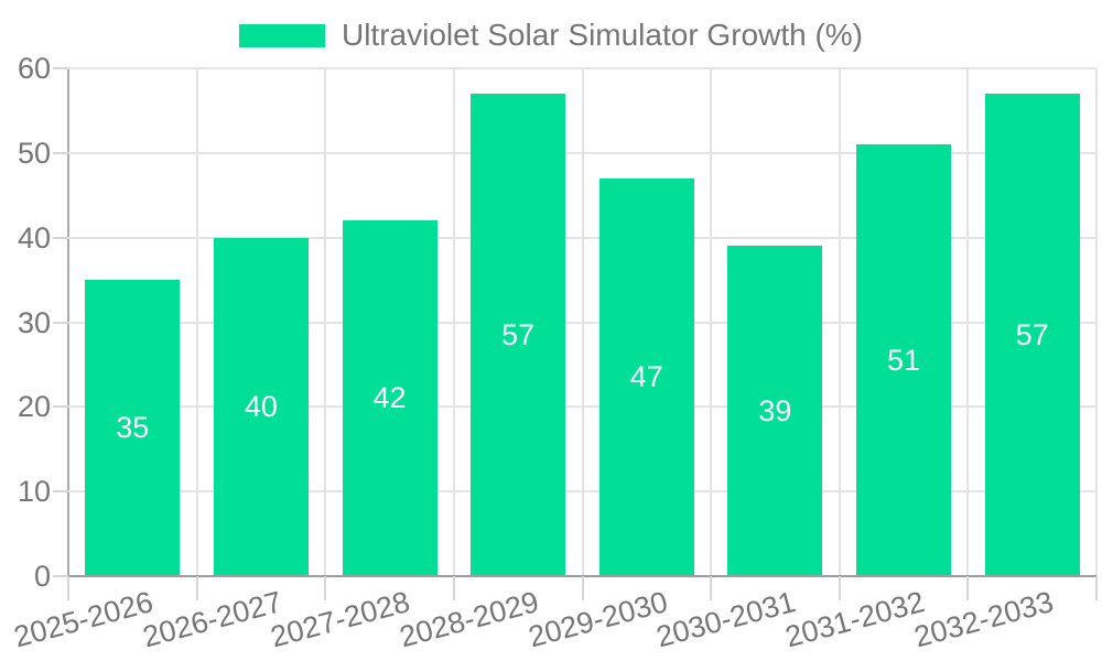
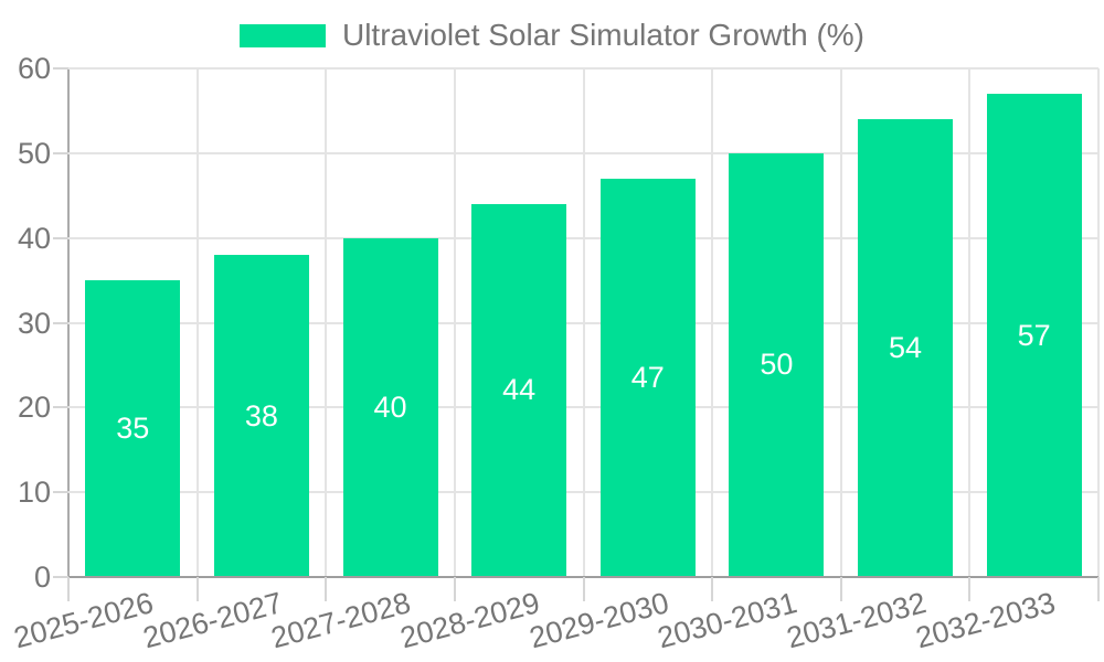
2026-2027: 40 -> 38
2027-2028: 42 -> 40
2028-2029: 57 -> 44
2030-2031: 39 -> 50
2031-2032: 51 -> 54
